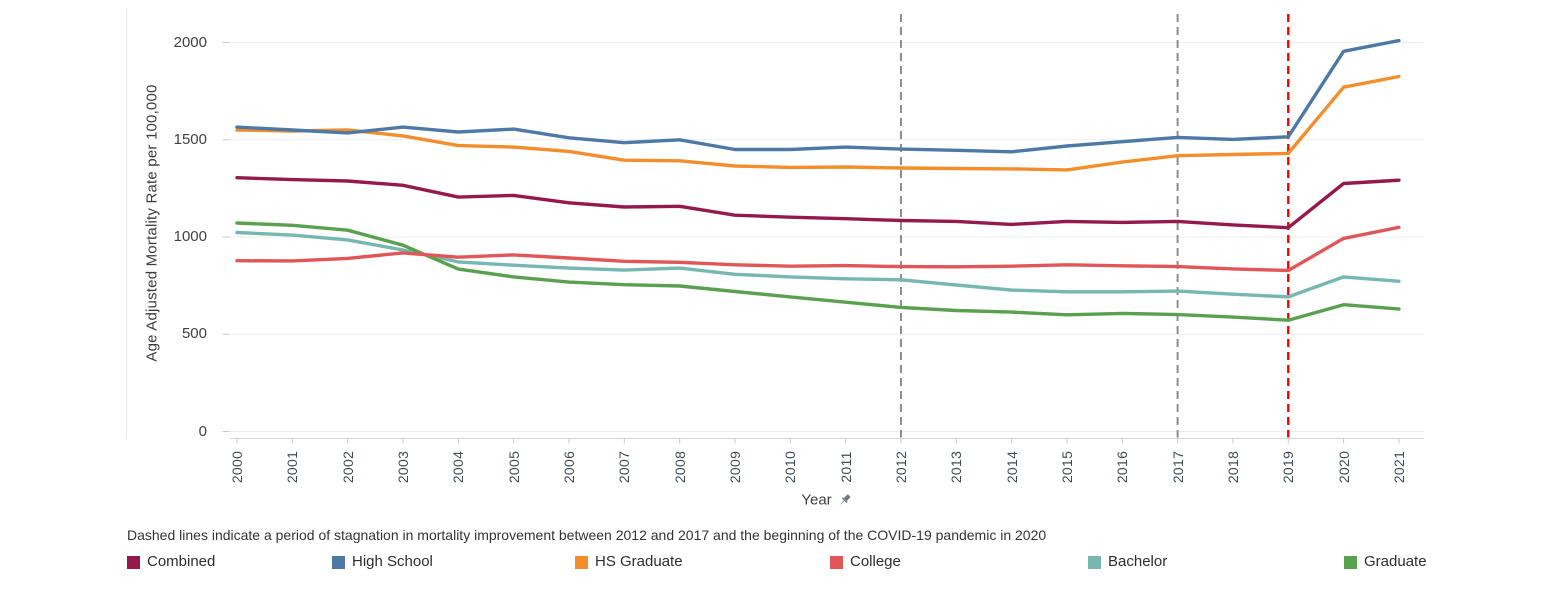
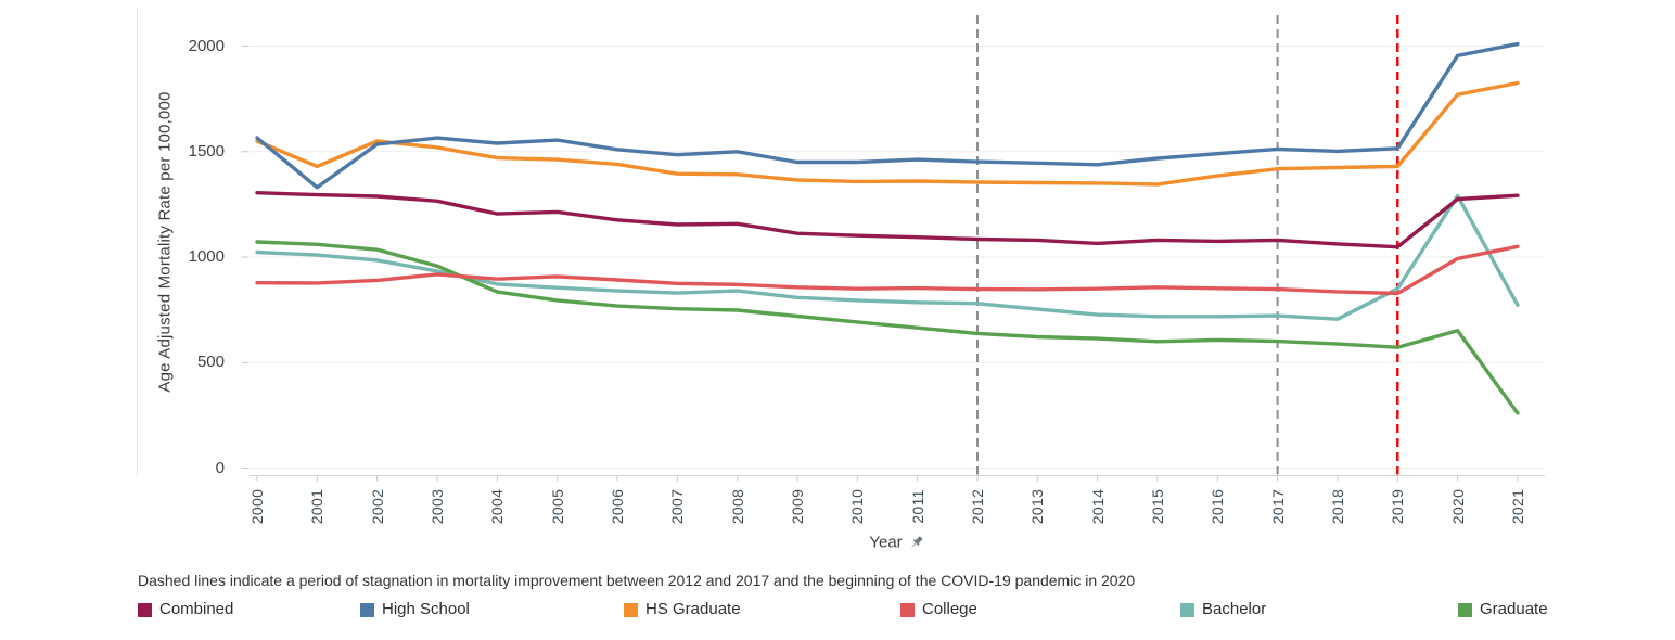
High School/2001: 1550 -> 1330
HS Graduate/2001: 1540 -> 1430
Bachelor/2019: 690 -> 850
Bachelor/2020: 800 -> 1290
Graduate/2021: 630 -> 260
